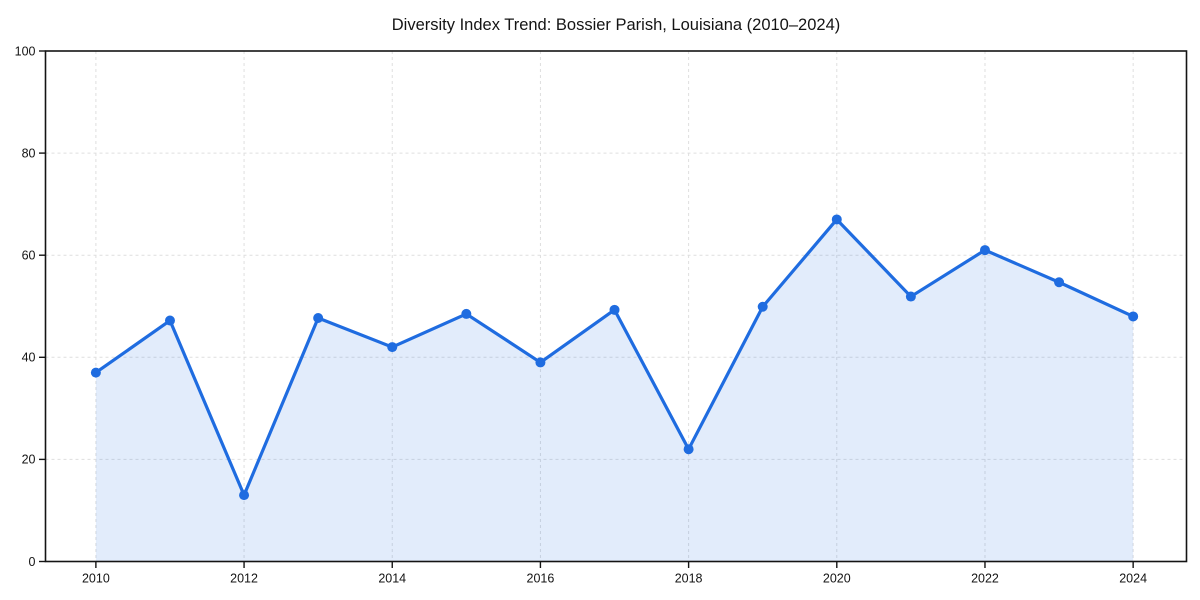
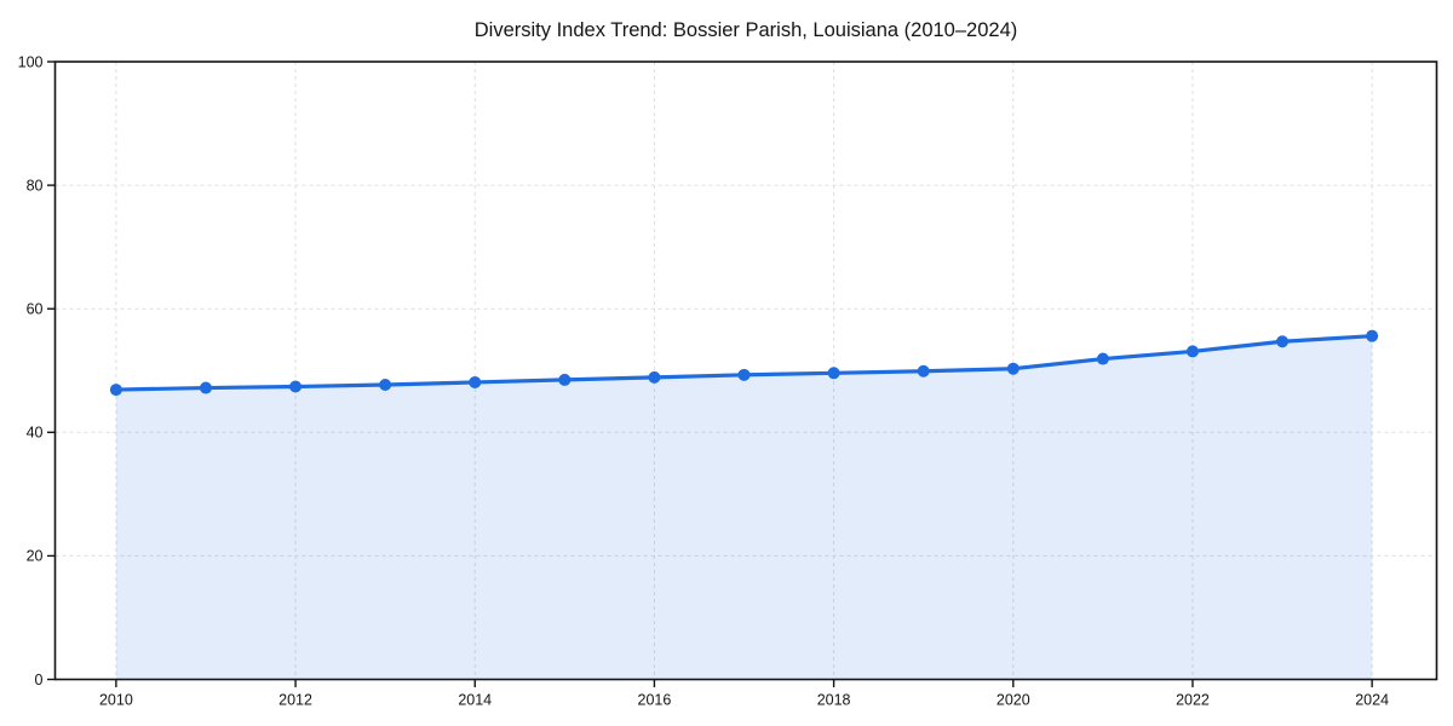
2010: 37 -> 47
2012: 13 -> 47
2014: 42 -> 48
2016: 39 -> 49
2018: 22 -> 50
2020: 67 -> 50
2022: 61 -> 53
2024: 48 -> 56
